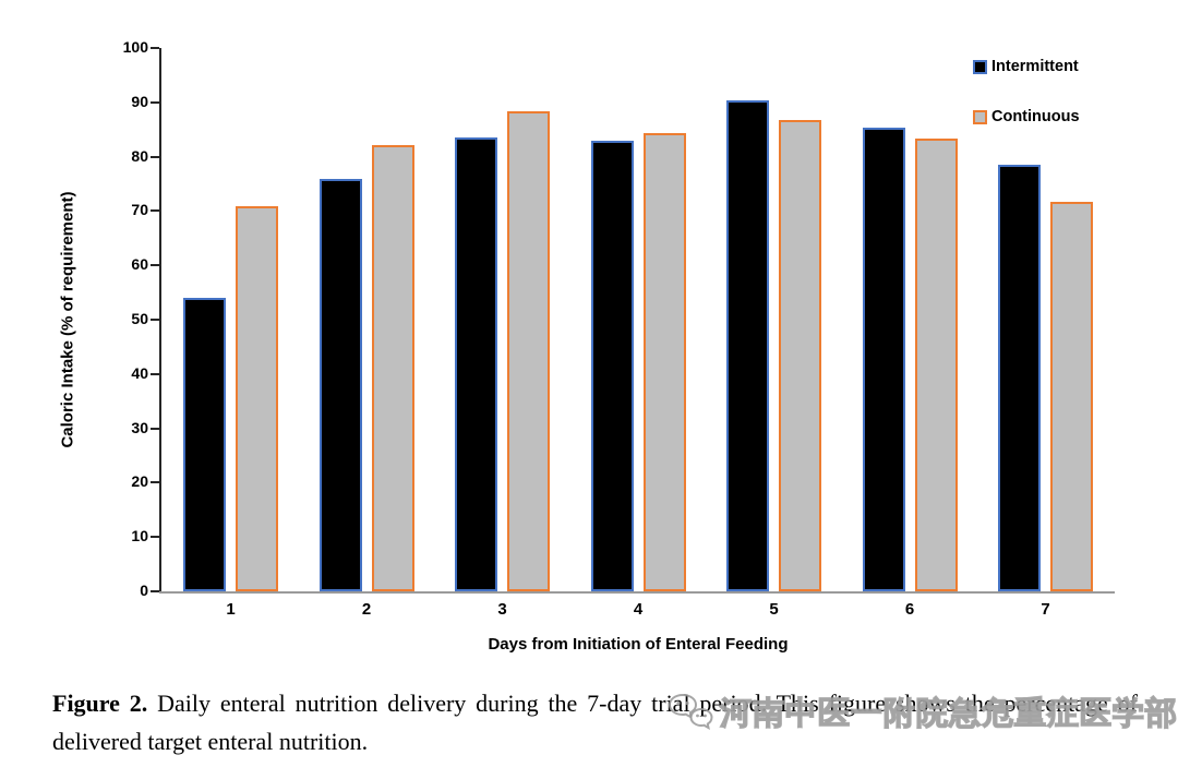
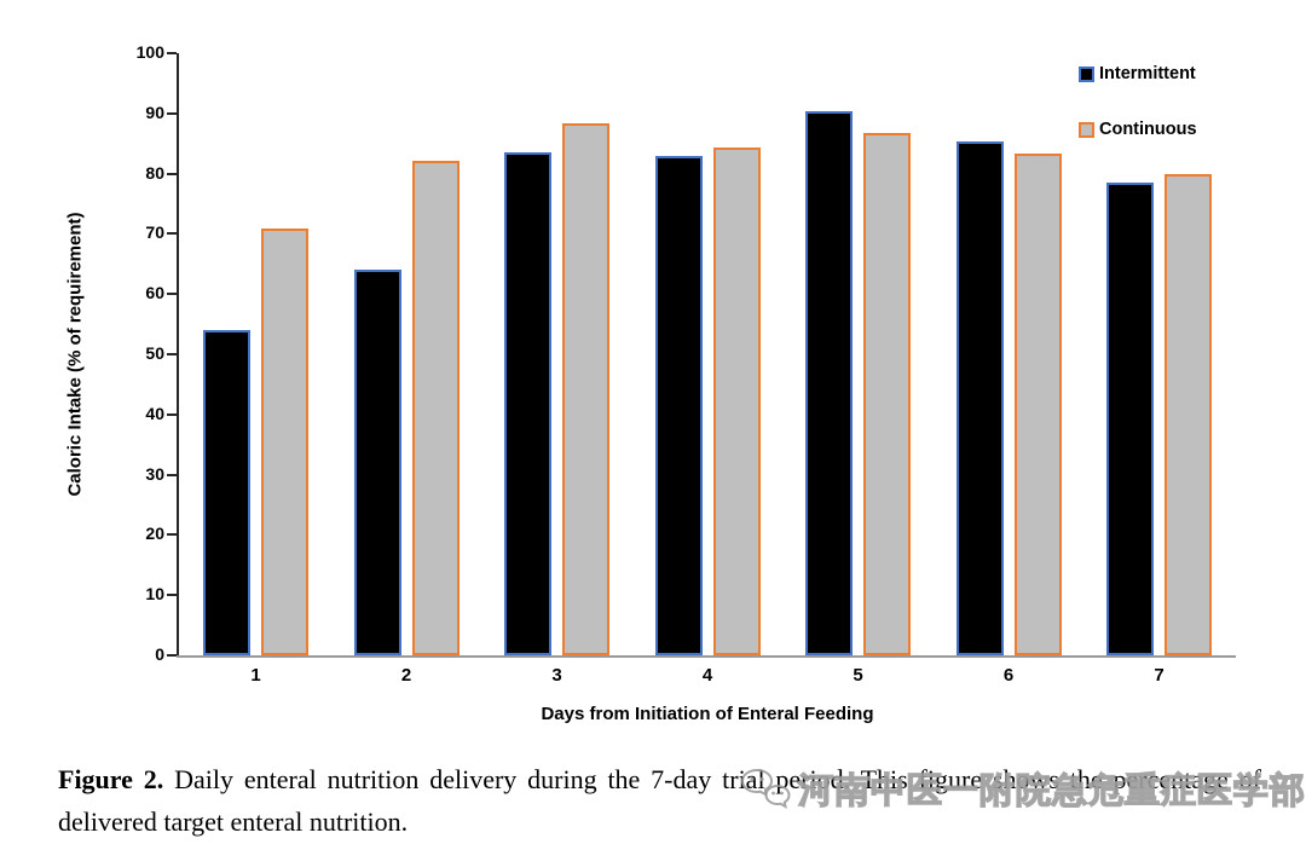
Intermittent/2: 76 -> 64
Continuous/7: 72 -> 80
